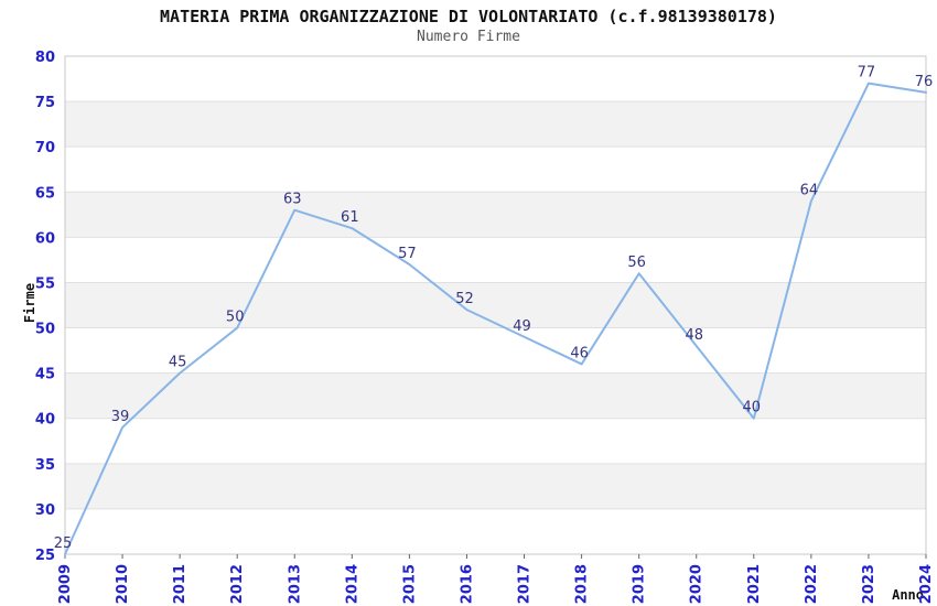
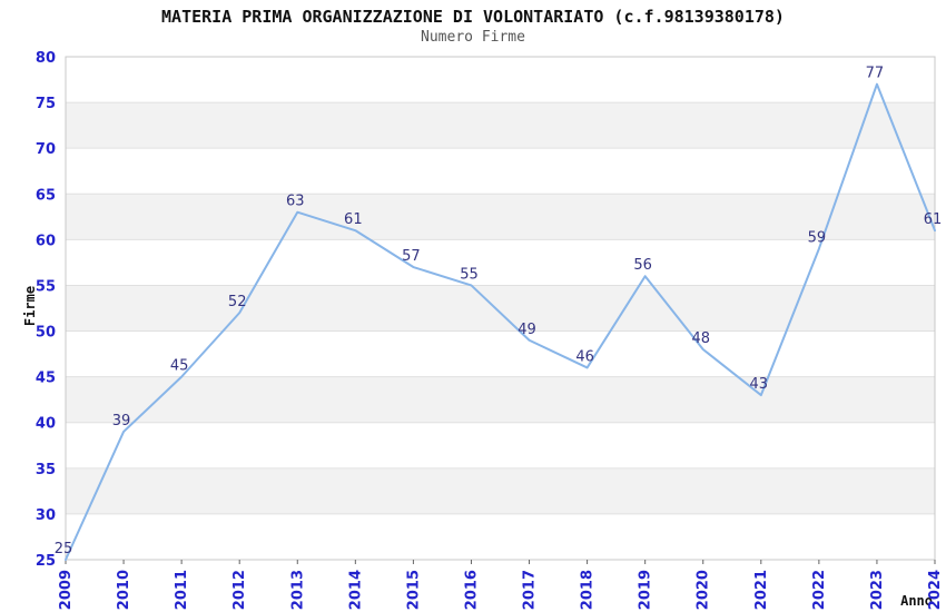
2012: 50 -> 52
2016: 52 -> 55
2021: 40 -> 43
2022: 64 -> 59
2024: 76 -> 61
